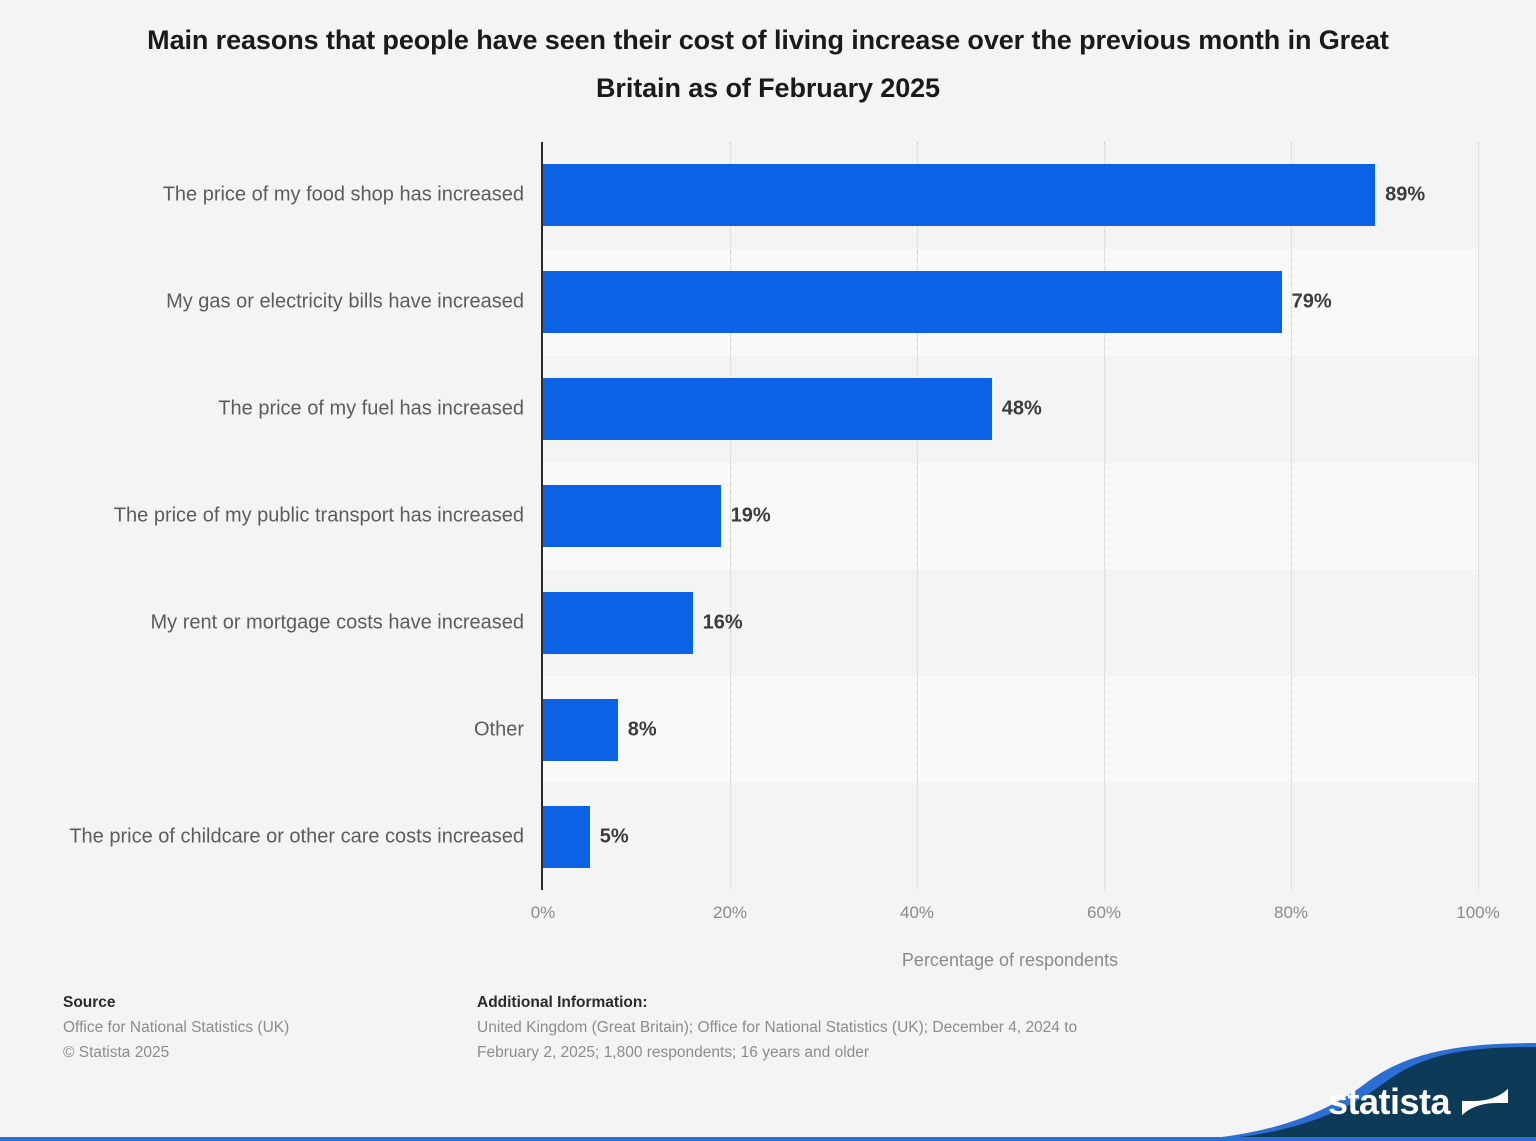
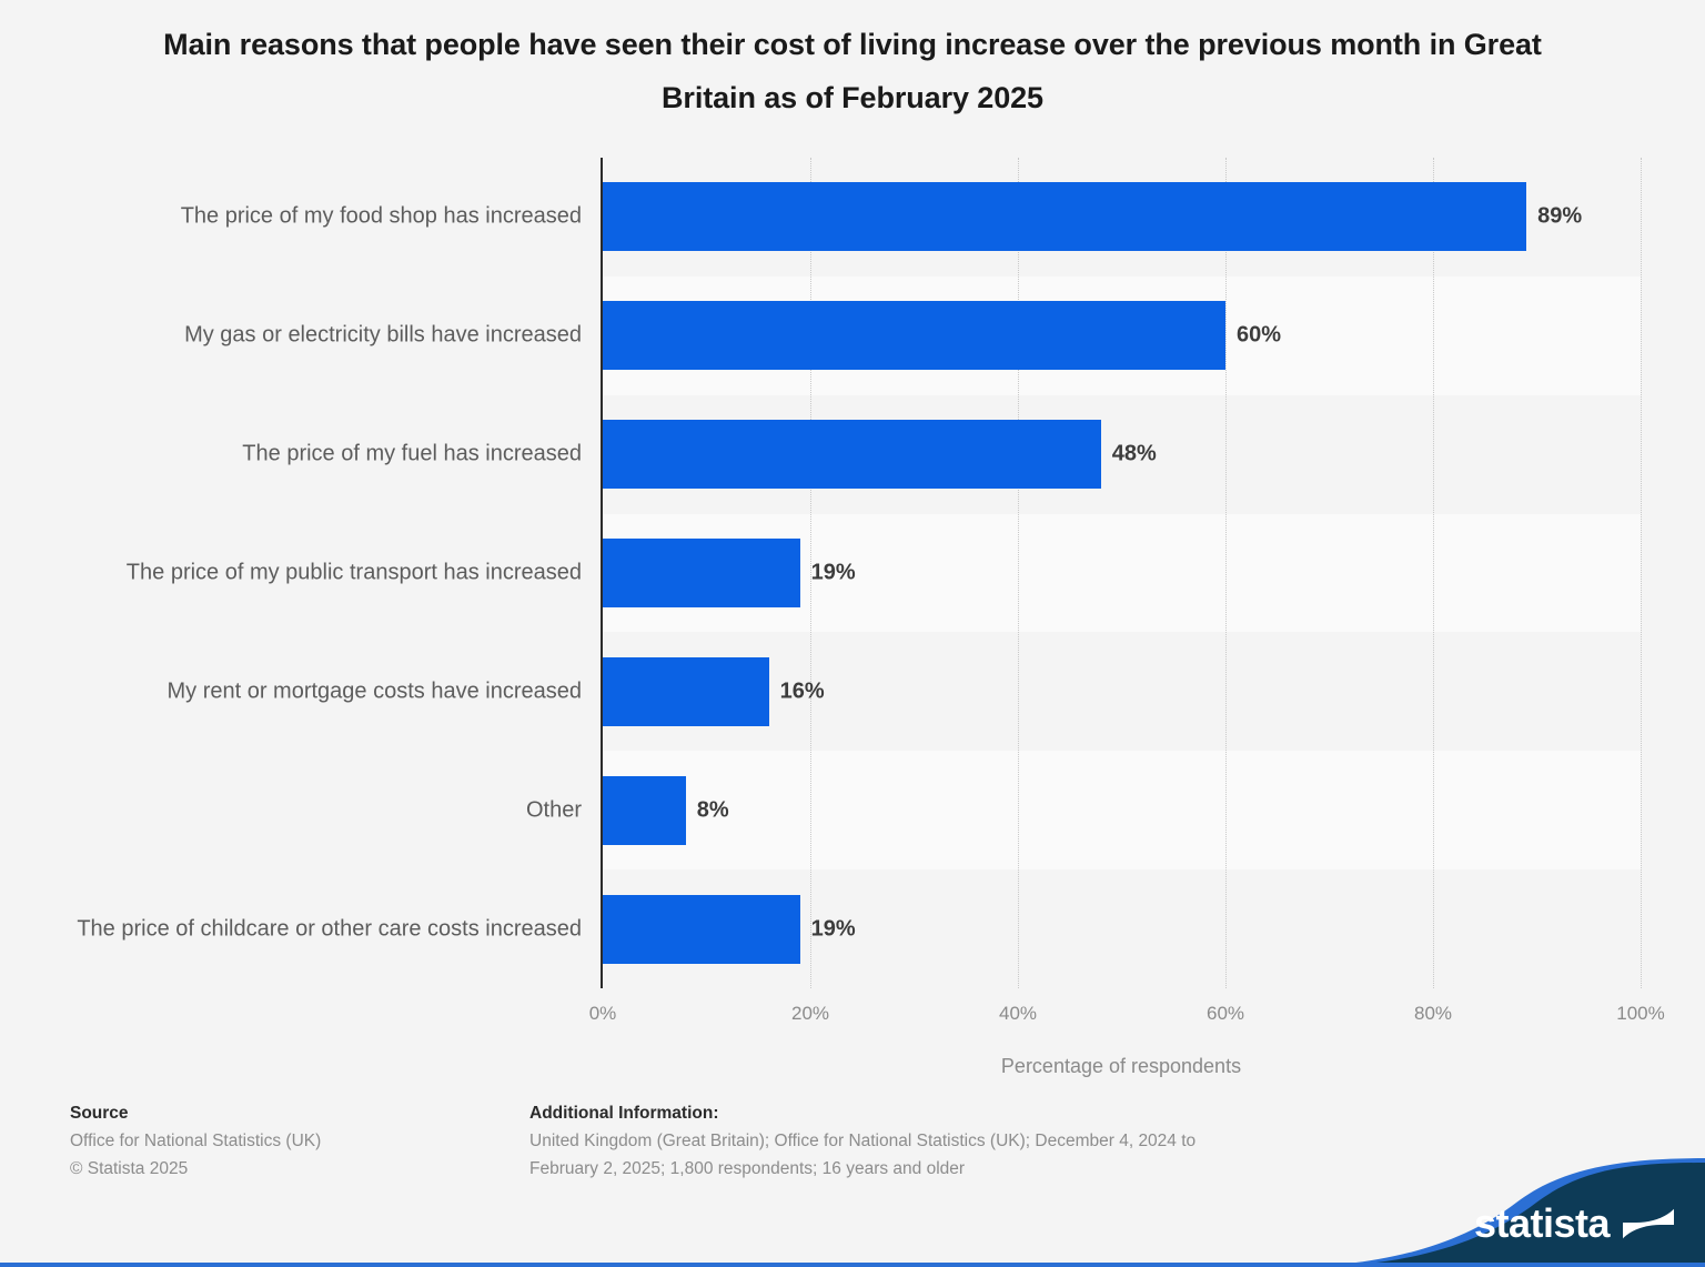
My gas or electricity bills have increased: 79% -> 60%
The price of childcare or other care costs increased: 5% -> 19%
